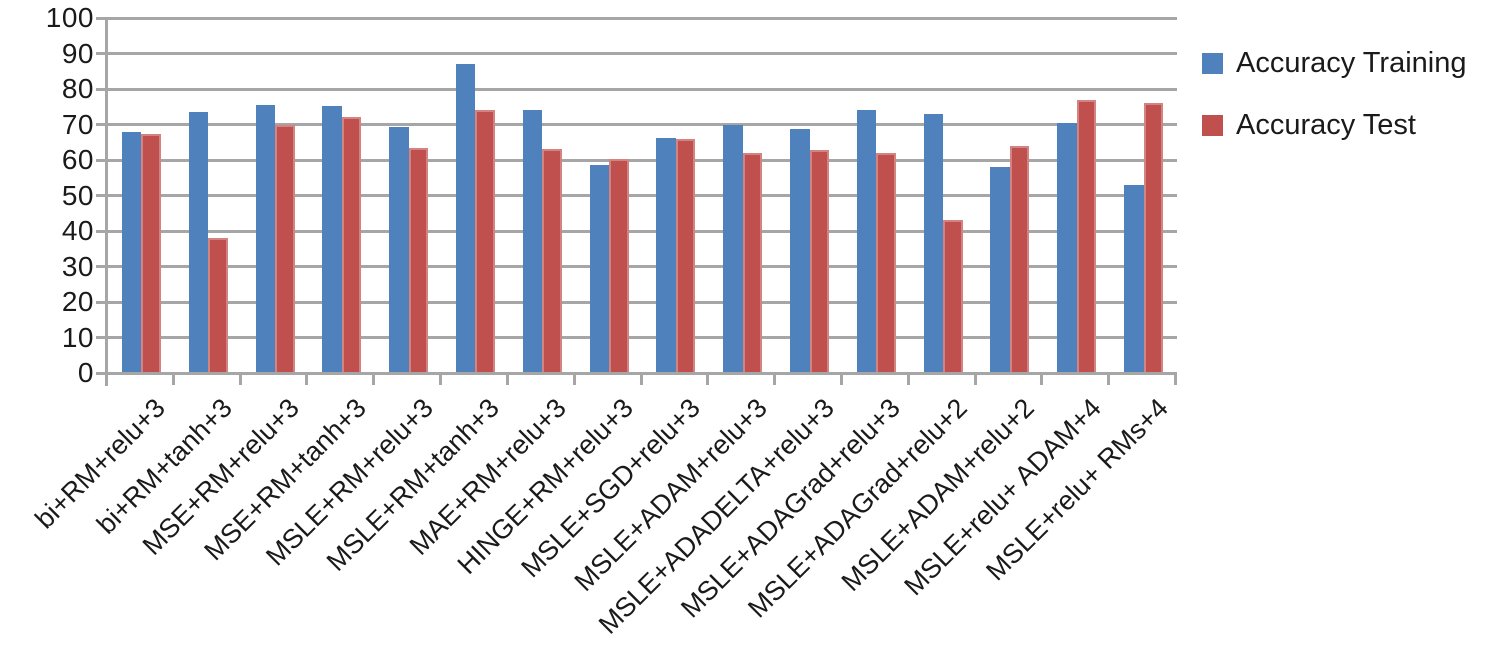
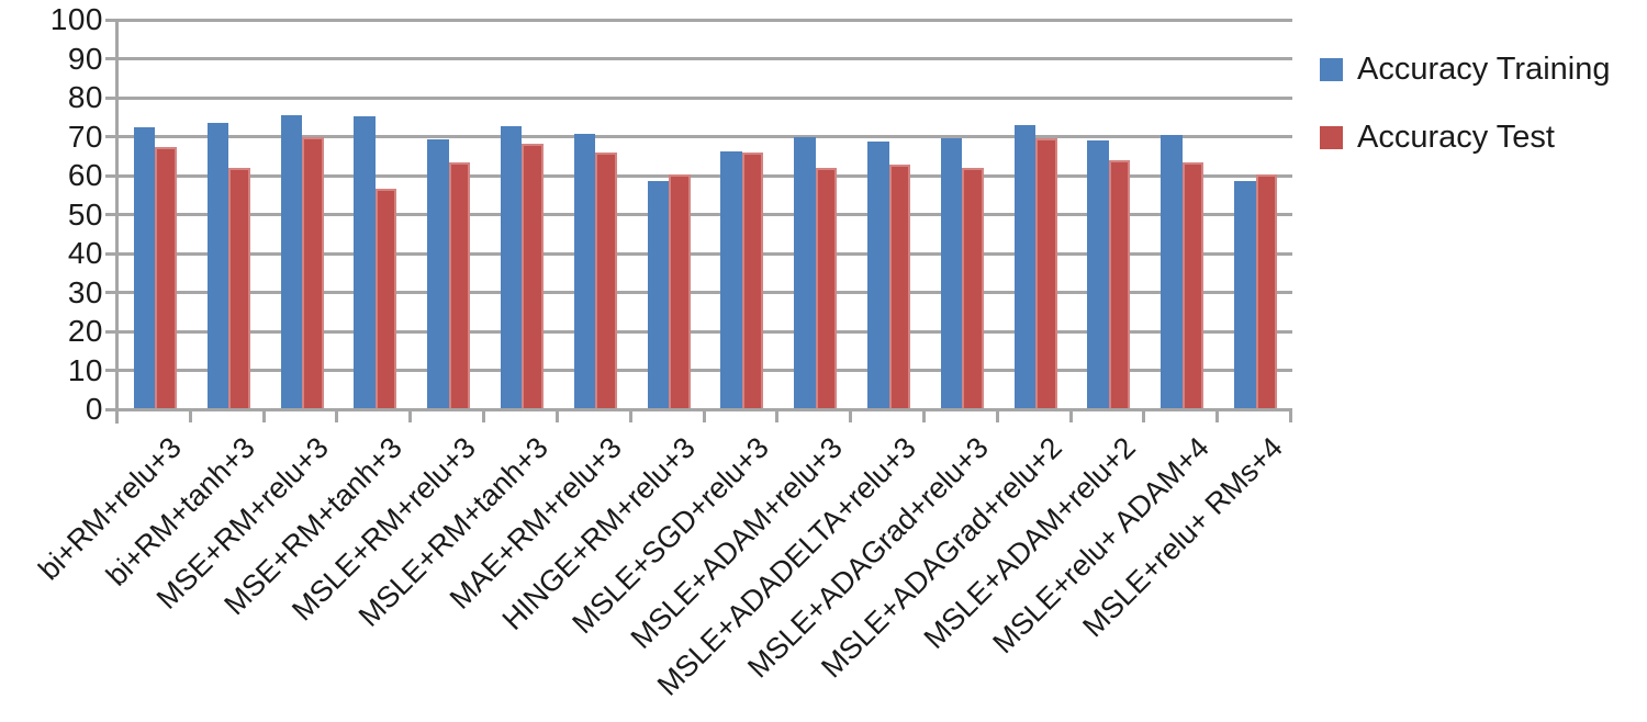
Accuracy Training/bi+RM+relu+3: 68 -> 72
Accuracy Test/bi+RM+tanh+3: 38 -> 62
Accuracy Test/MSE+RM+tanh+3: 72 -> 57
Accuracy Training/MSLE+RM+tanh+3: 87 -> 73
Accuracy Test/MSLE+RM+tanh+3: 74 -> 68
Accuracy Training/MAE+RM+relu+3: 74 -> 71
Accuracy Test/MAE+RM+relu+3: 63 -> 66
Accuracy Training/MSLE+ADAGrad+relu+3: 74 -> 70
Accuracy Test/MSLE+ADAGrad+relu+2: 43 -> 70
Accuracy Training/MSLE+ADAM+relu+2: 58 -> 69
Accuracy Test/MSLE+relu+ ADAM+4: 77 -> 63
Accuracy Training/MSLE+relu+ RMs+4: 53 -> 59
Accuracy Test/MSLE+relu+ RMs+4: 76 -> 60
